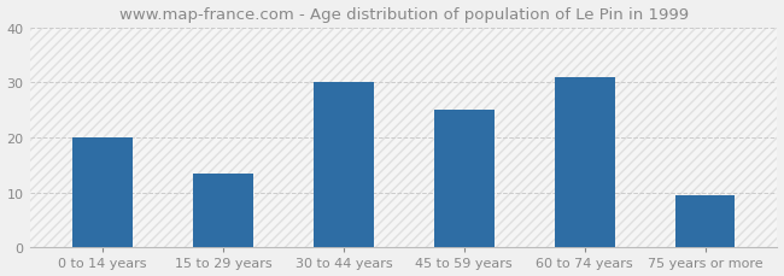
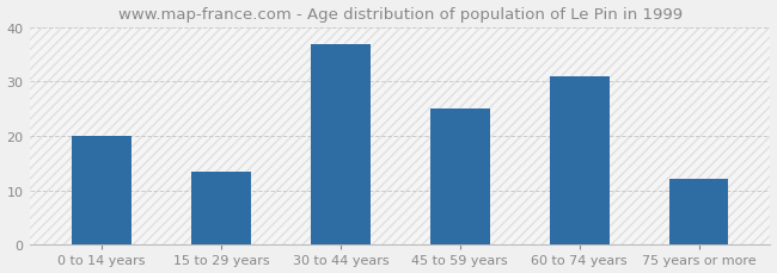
30 to 44 years: 30.0 -> 37.0
75 years or more: 9.5 -> 12.0
